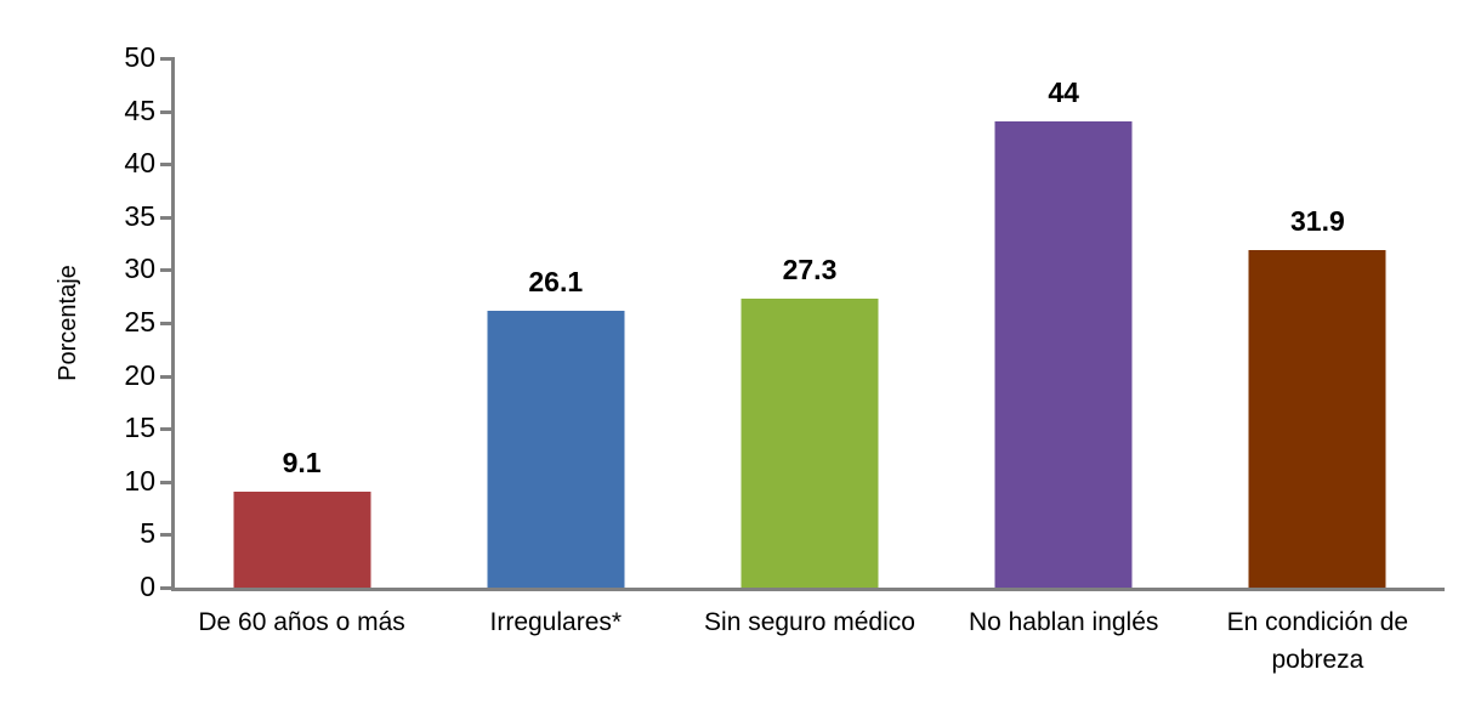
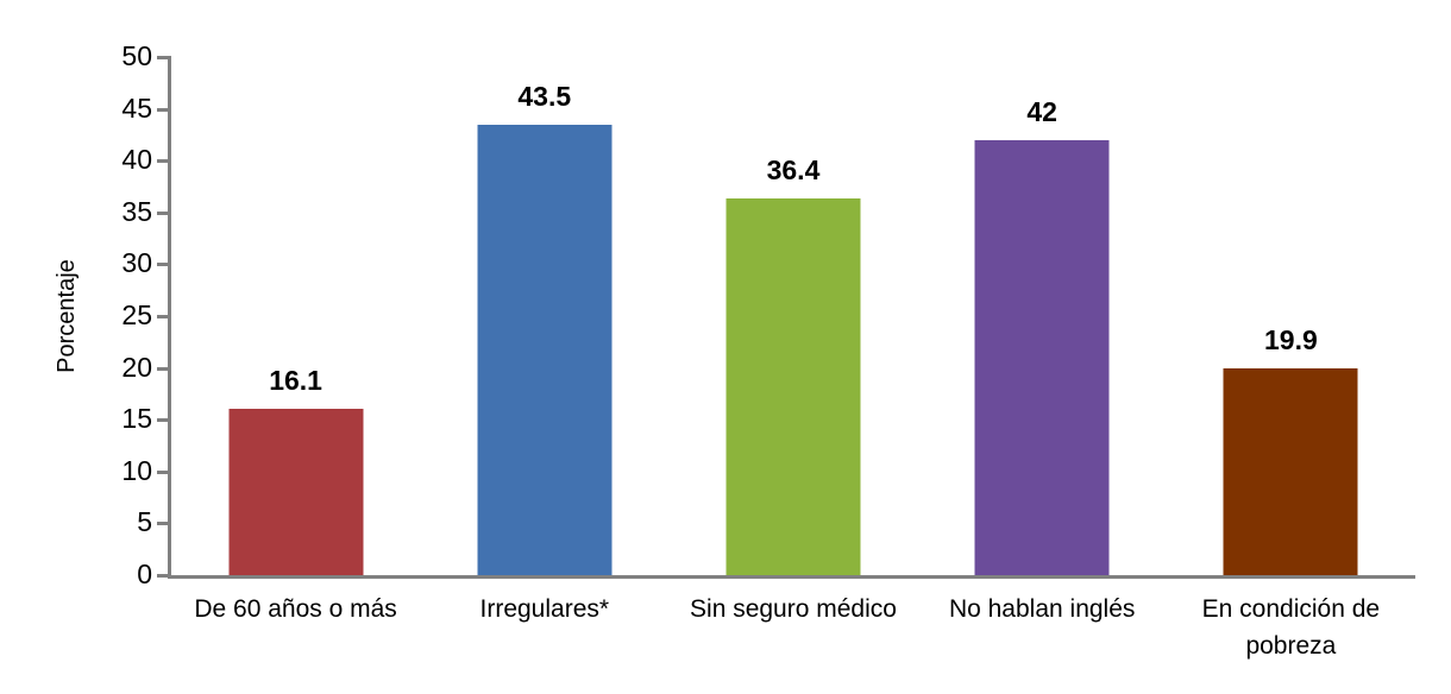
De 60 años o más: 9.1 -> 16.1
Irregulares*: 26.1 -> 43.5
Sin seguro médico: 27.3 -> 36.4
No hablan inglés: 44 -> 42
En condición de pobreza: 31.9 -> 19.9
